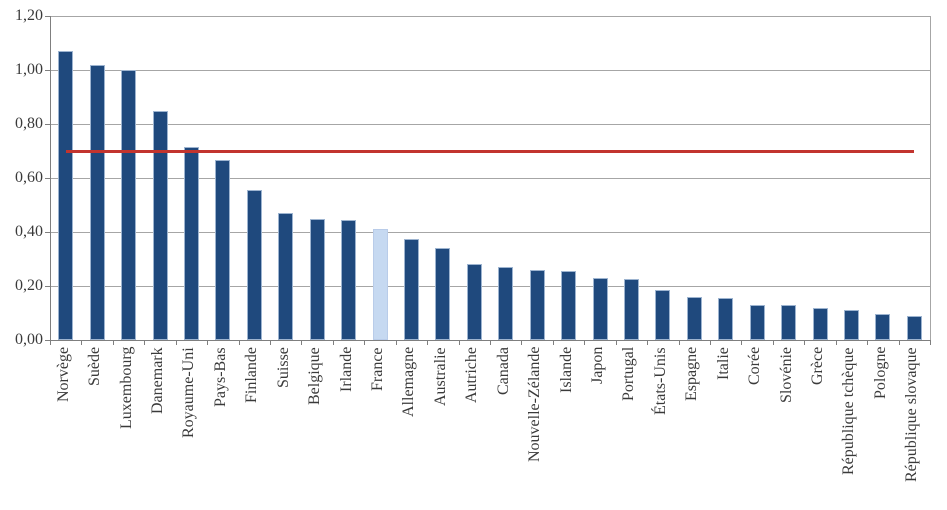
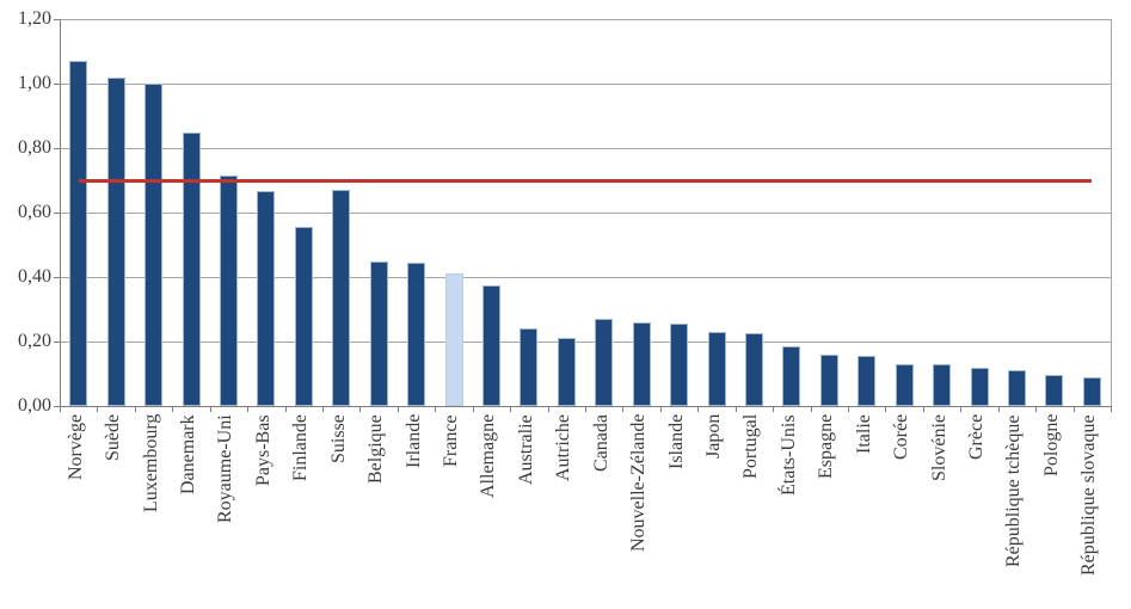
Suisse: 0,47 -> 0,67
Australie: 0,34 -> 0,24
Autriche: 0,28 -> 0,21
